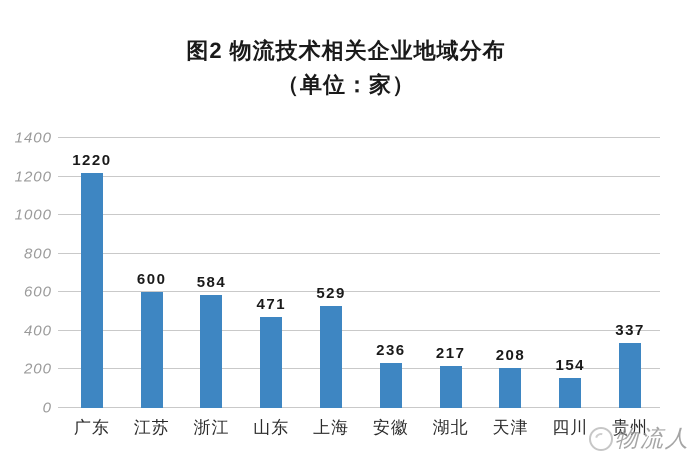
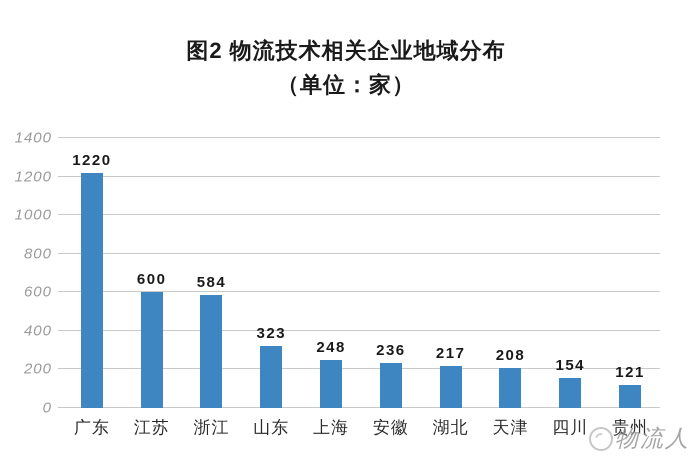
山东: 471 -> 323
上海: 529 -> 248
贵州: 337 -> 121
